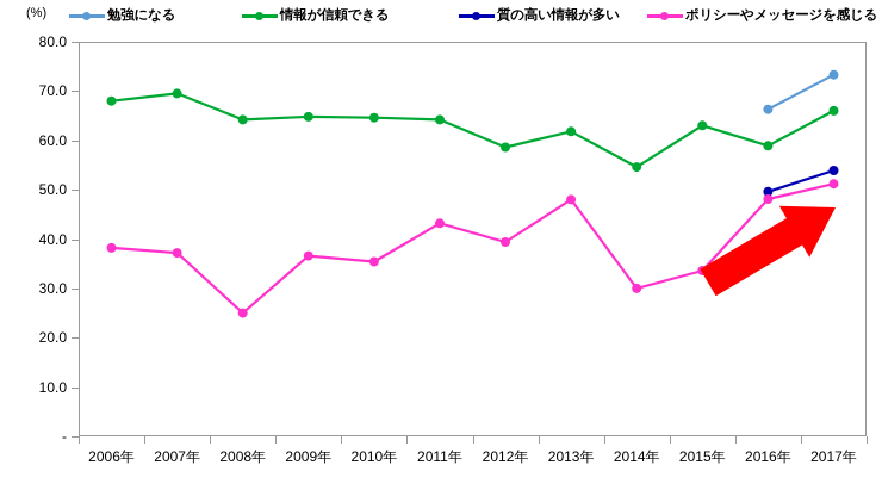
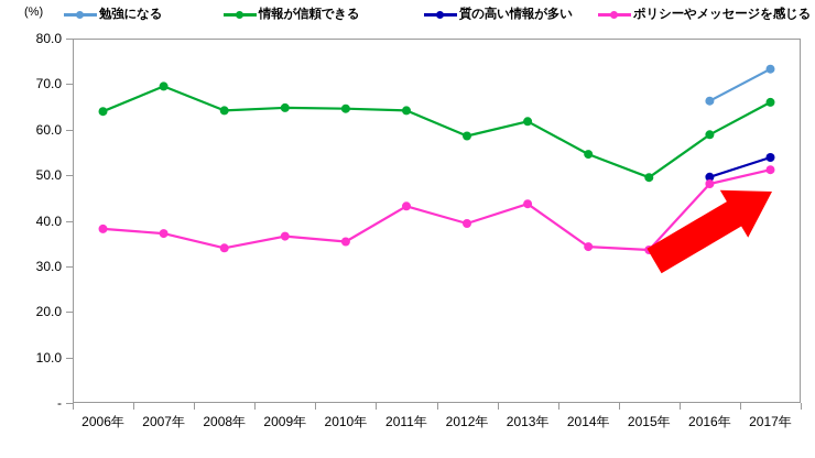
情報が信頼できる/2006年: 68 -> 64
ポリシーやメッセージを感じる/2008年: 25 -> 34
ポリシーやメッセージを感じる/2013年: 48 -> 44
ポリシーやメッセージを感じる/2014年: 30 -> 34
情報が信頼できる/2015年: 63 -> 50
